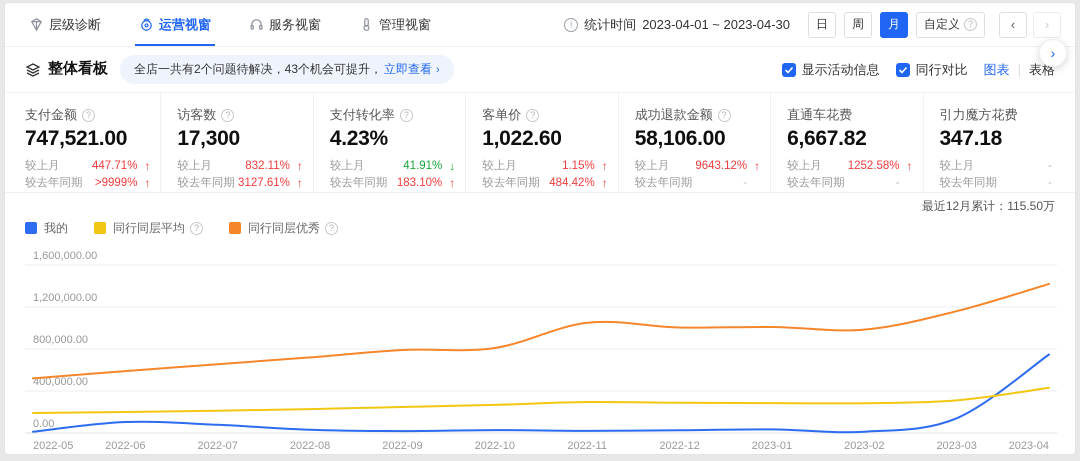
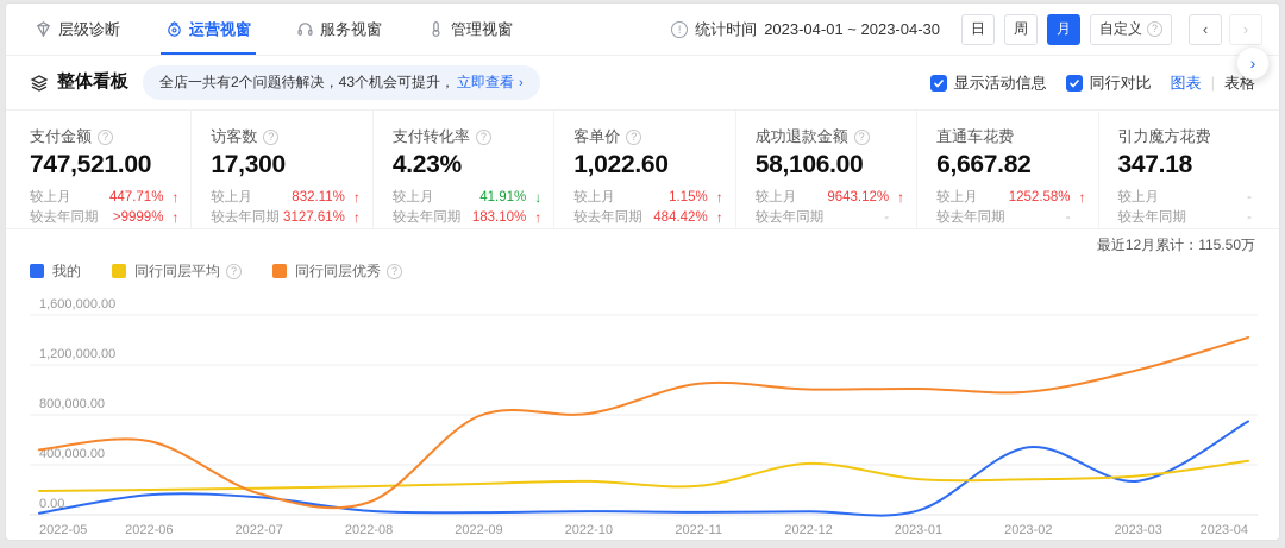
我的/2022-06: 100000 -> 160000
我的/2022-07: 80000 -> 140000
同行同层优秀/2022-07: 660000 -> 170000
同行同层优秀/2022-08: 720000 -> 100000
同行同层平均/2022-11: 300000 -> 230000
同行同层平均/2022-12: 290000 -> 410000
我的/2023-02: 10000 -> 540000
我的/2023-03: 140000 -> 270000
